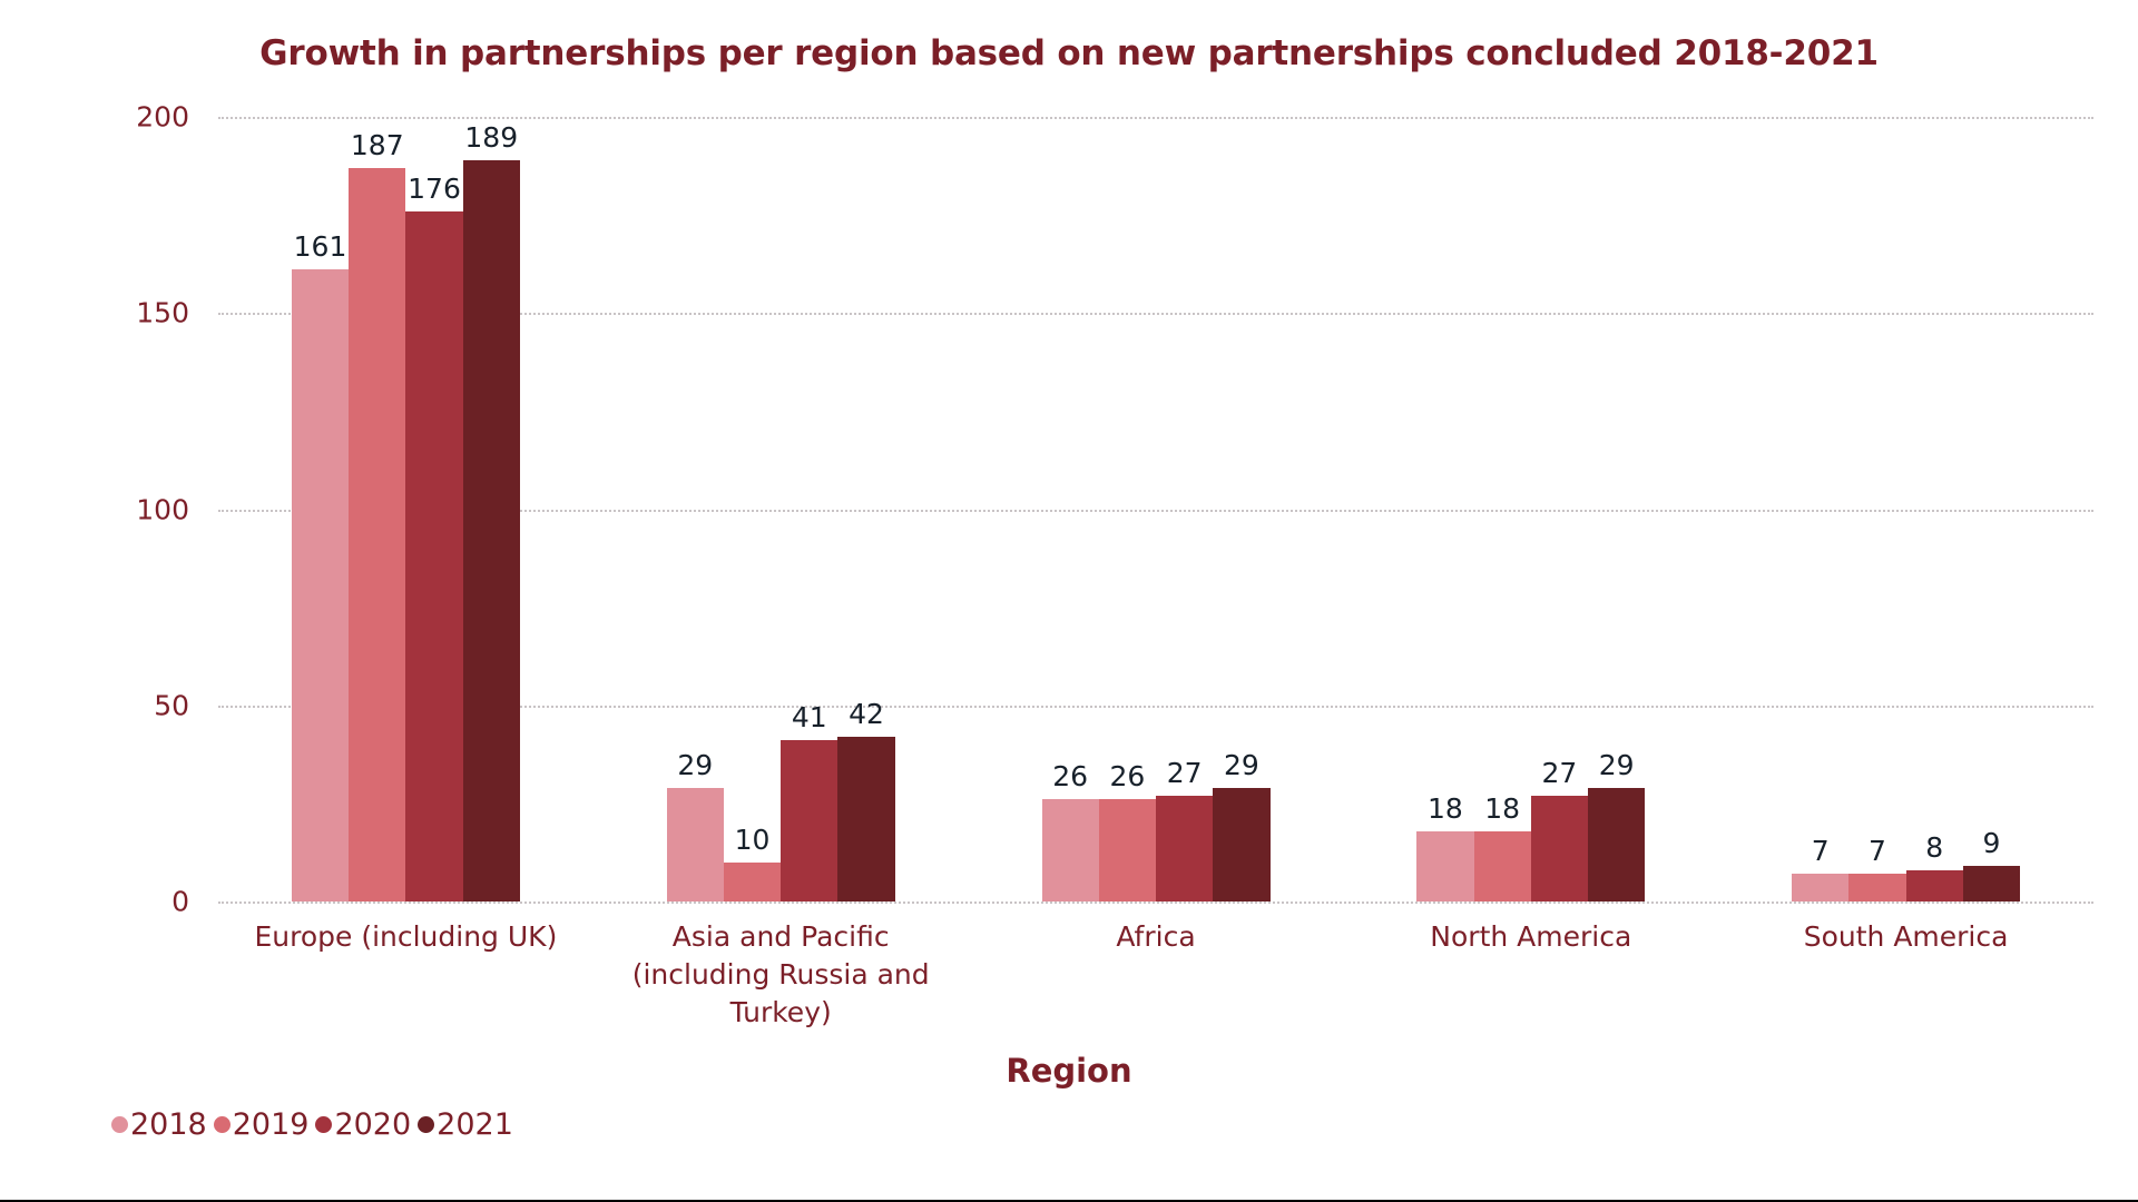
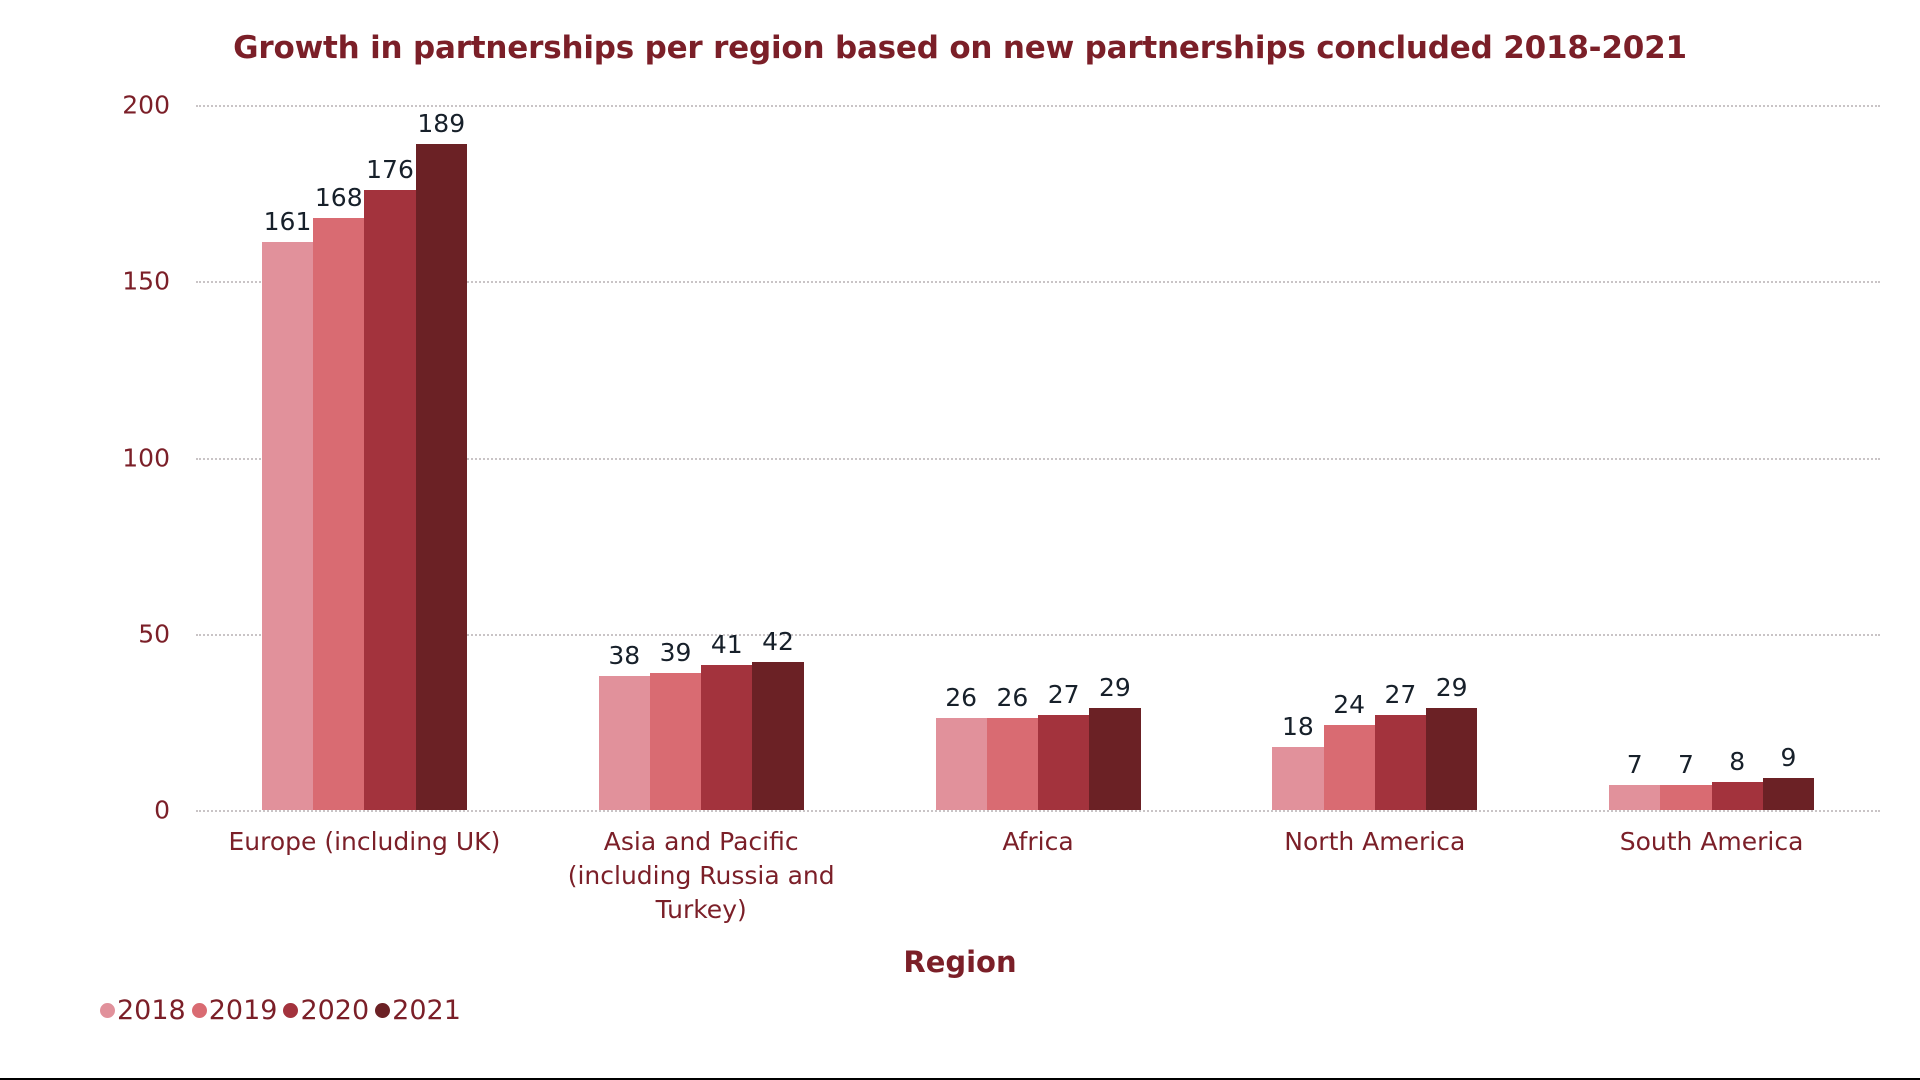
2019/Europe (including UK): 187 -> 168
2018/Asia and Pacific (including Russia and Turkey): 29 -> 38
2019/Asia and Pacific (including Russia and Turkey): 10 -> 39
2019/North America: 18 -> 24
